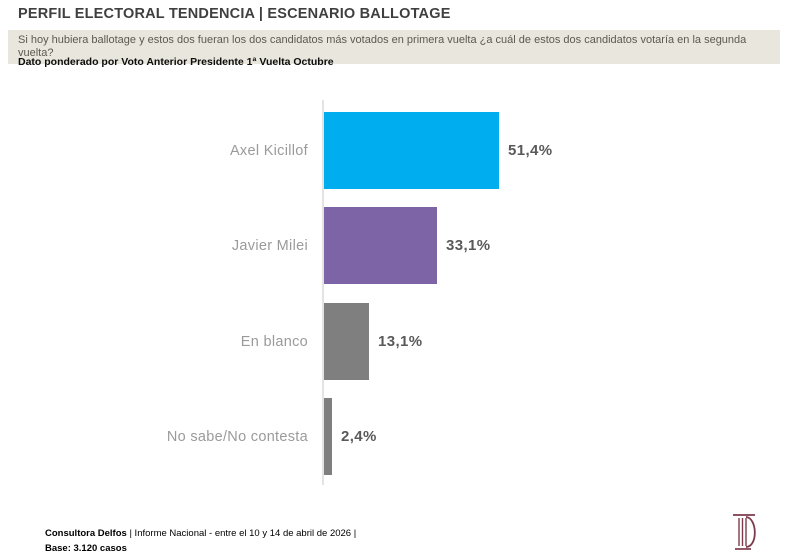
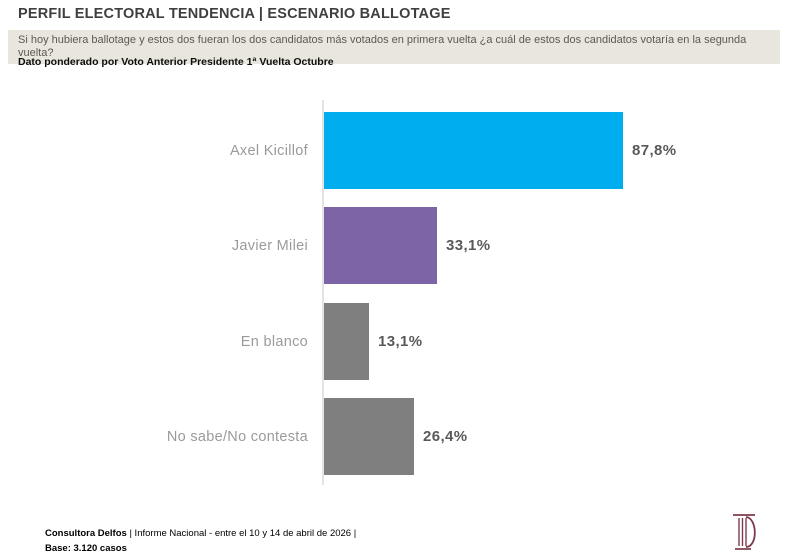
Axel Kicillof: 51,4% -> 87,8%
No sabe/No contesta: 2,4% -> 26,4%
